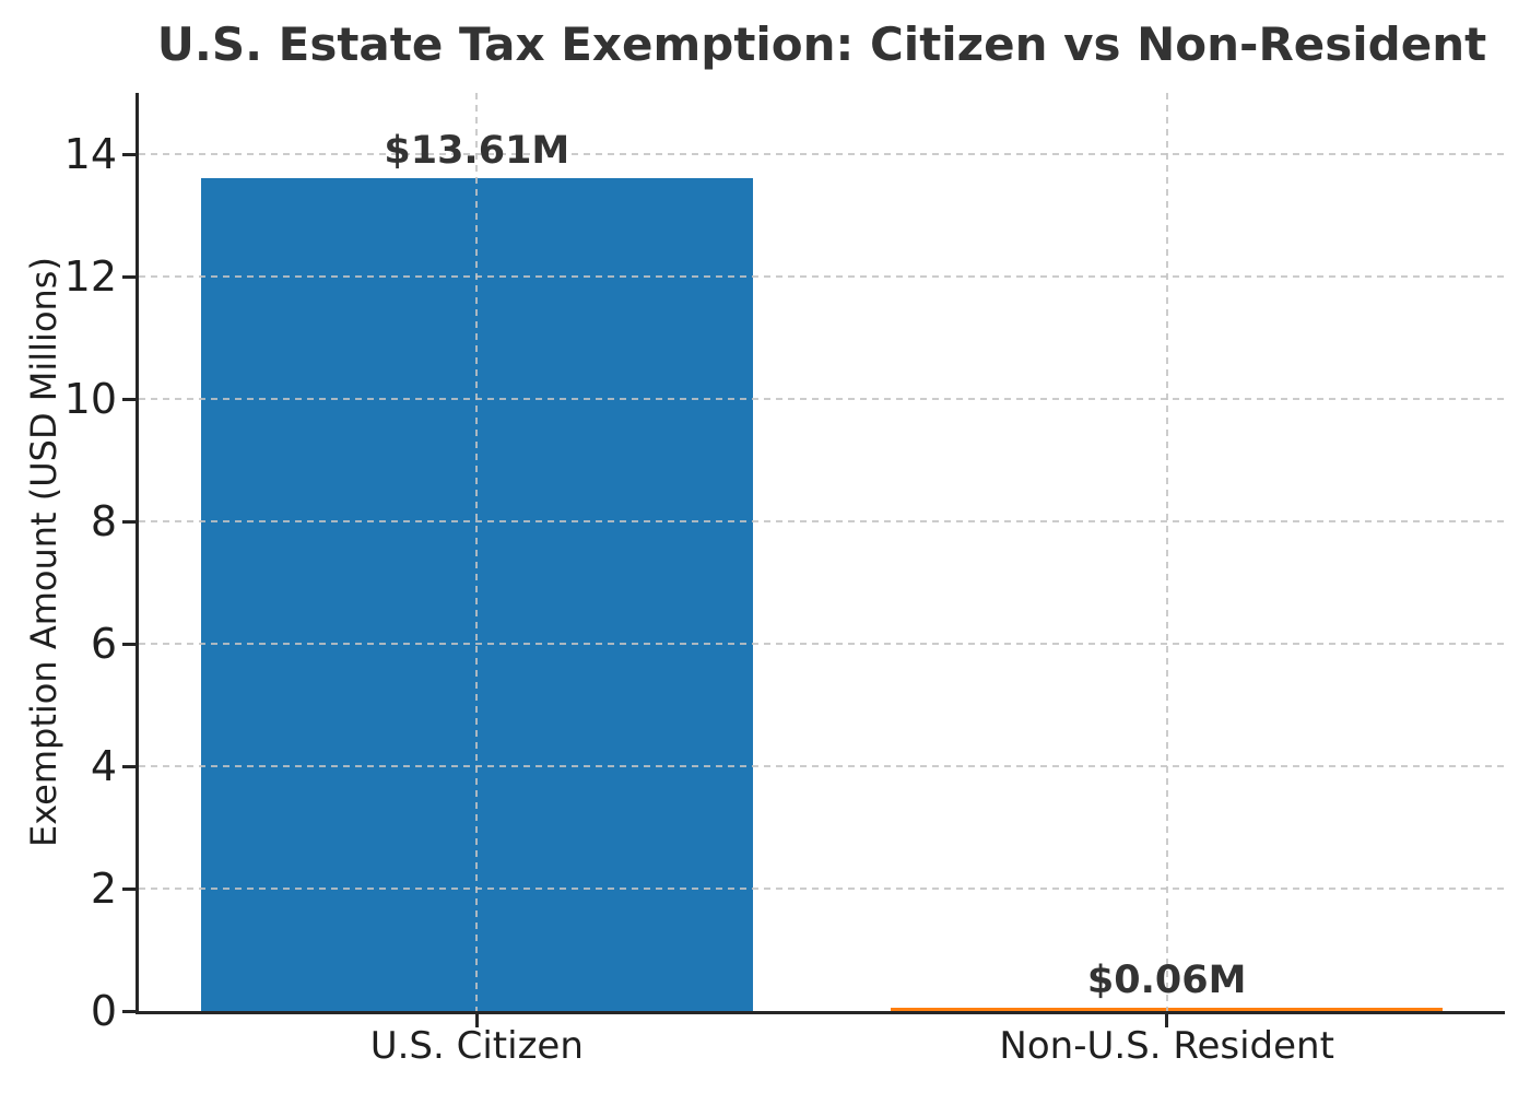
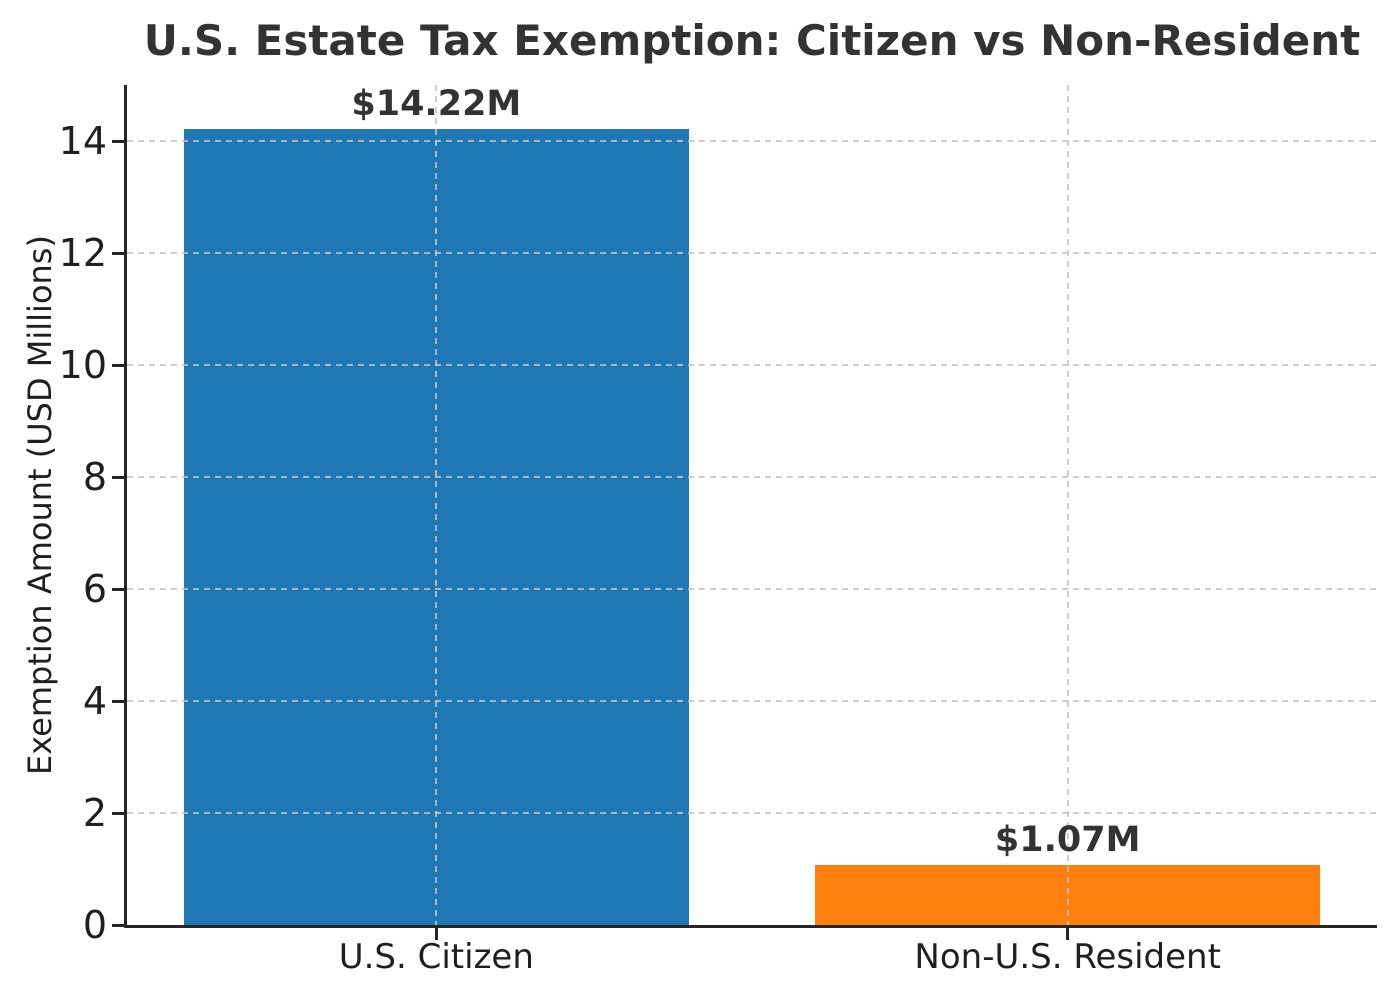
U.S. Citizen: $13.61M -> $14.22M
Non-U.S. Resident: $0.06M -> $1.07M
